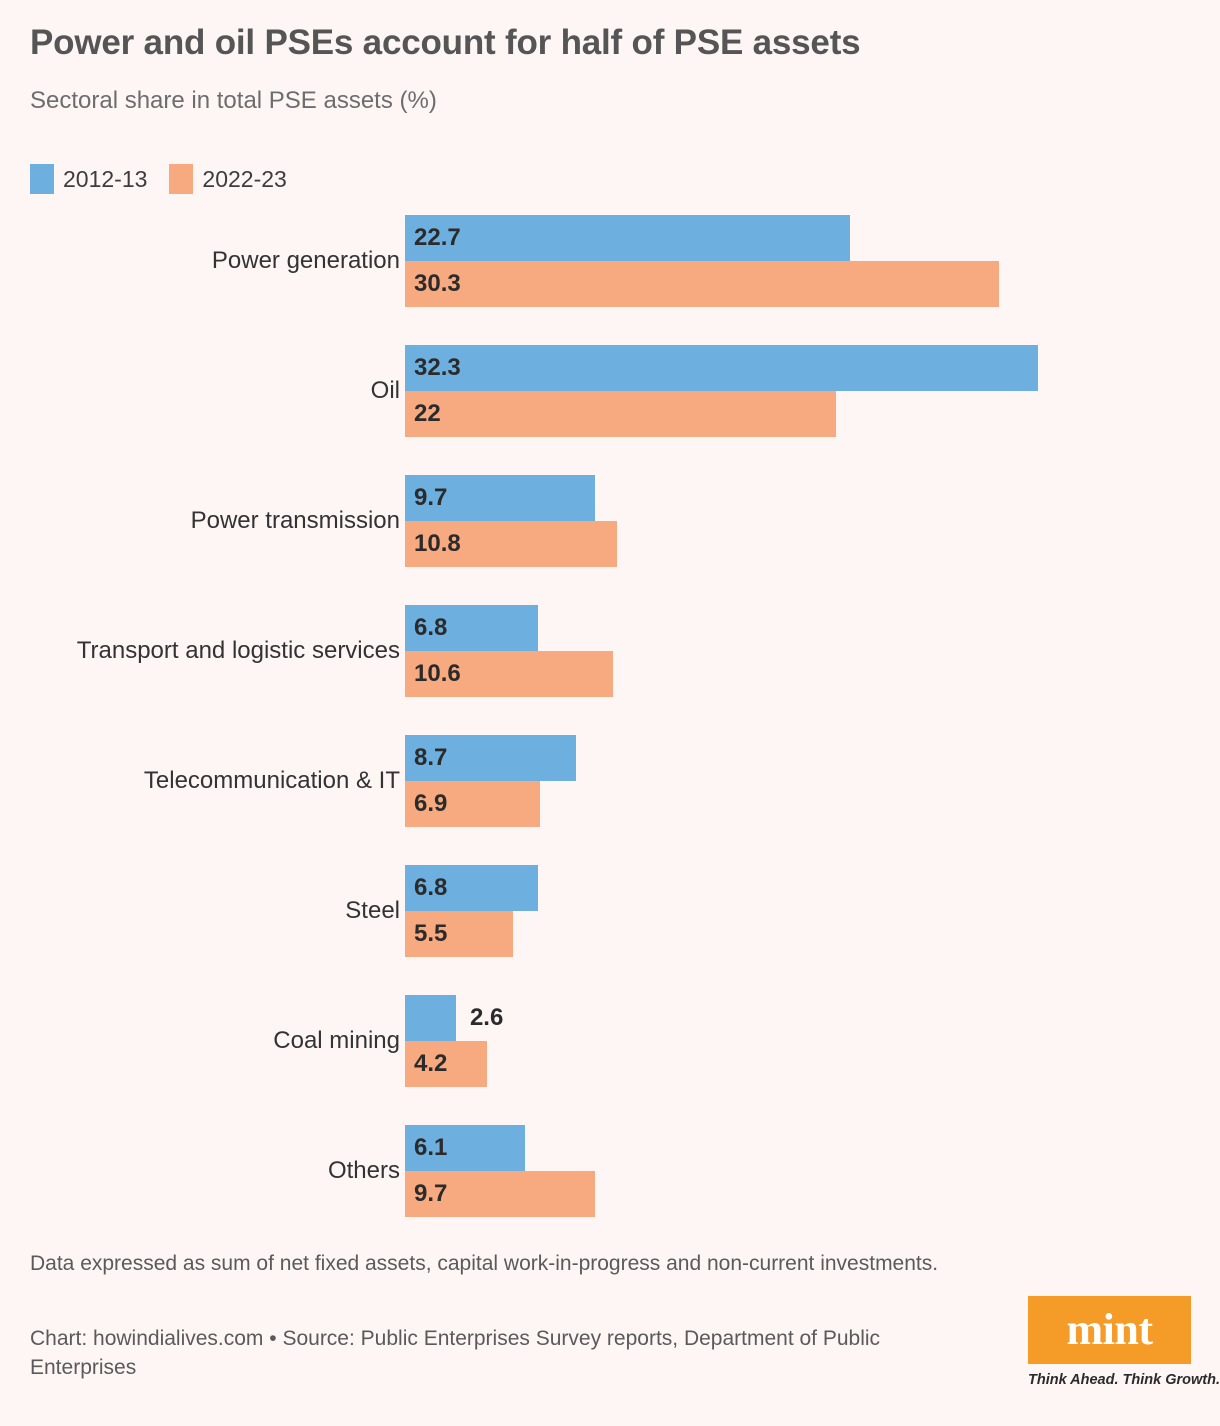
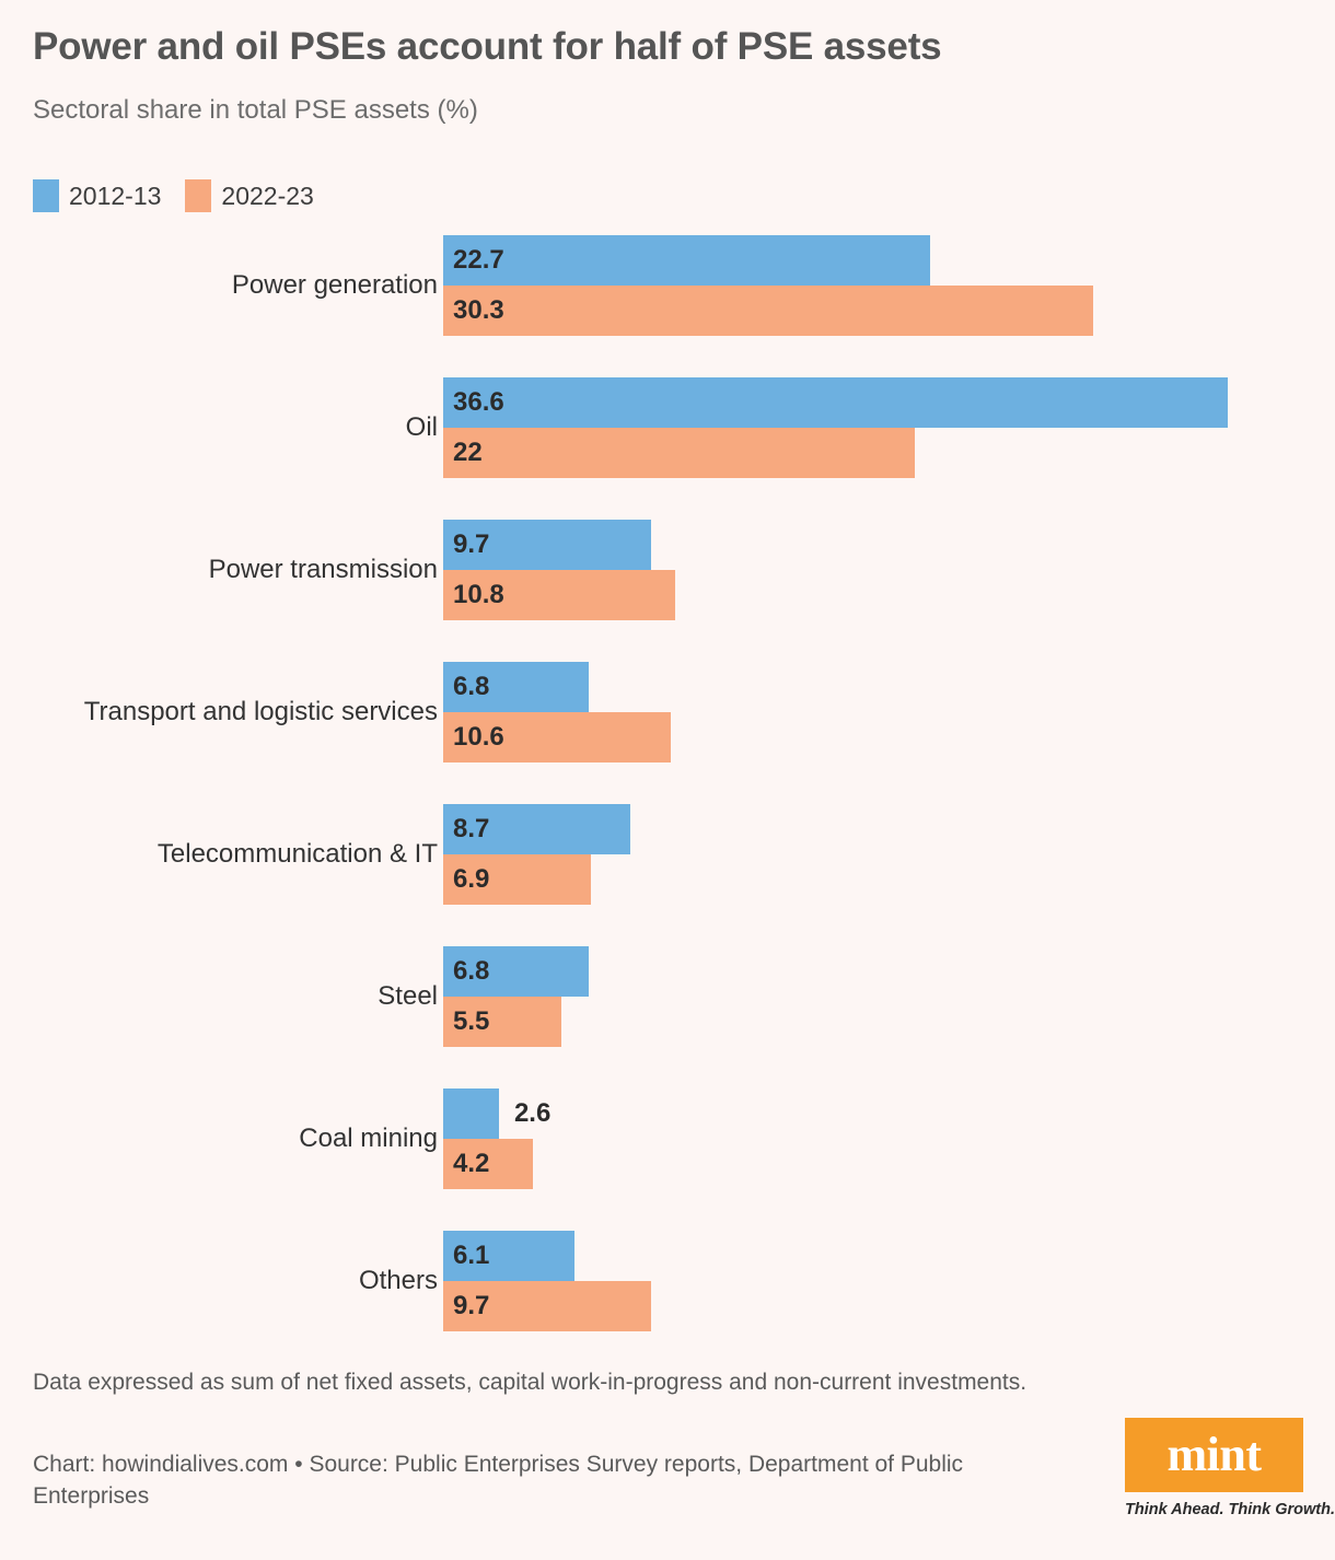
2012-13/Oil: 32.3 -> 36.6
